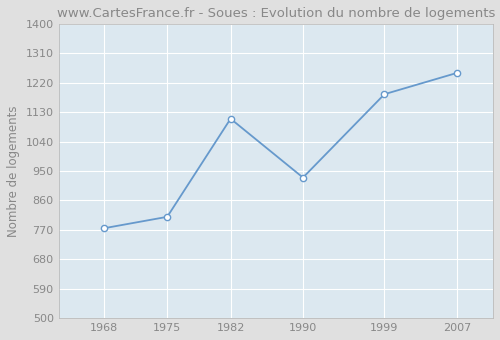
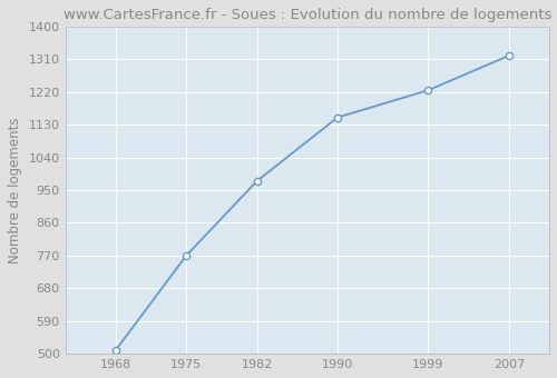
1968: 775 -> 510
1975: 810 -> 770
1982: 1110 -> 975
1990: 930 -> 1150
1999: 1185 -> 1225
2007: 1250 -> 1320
